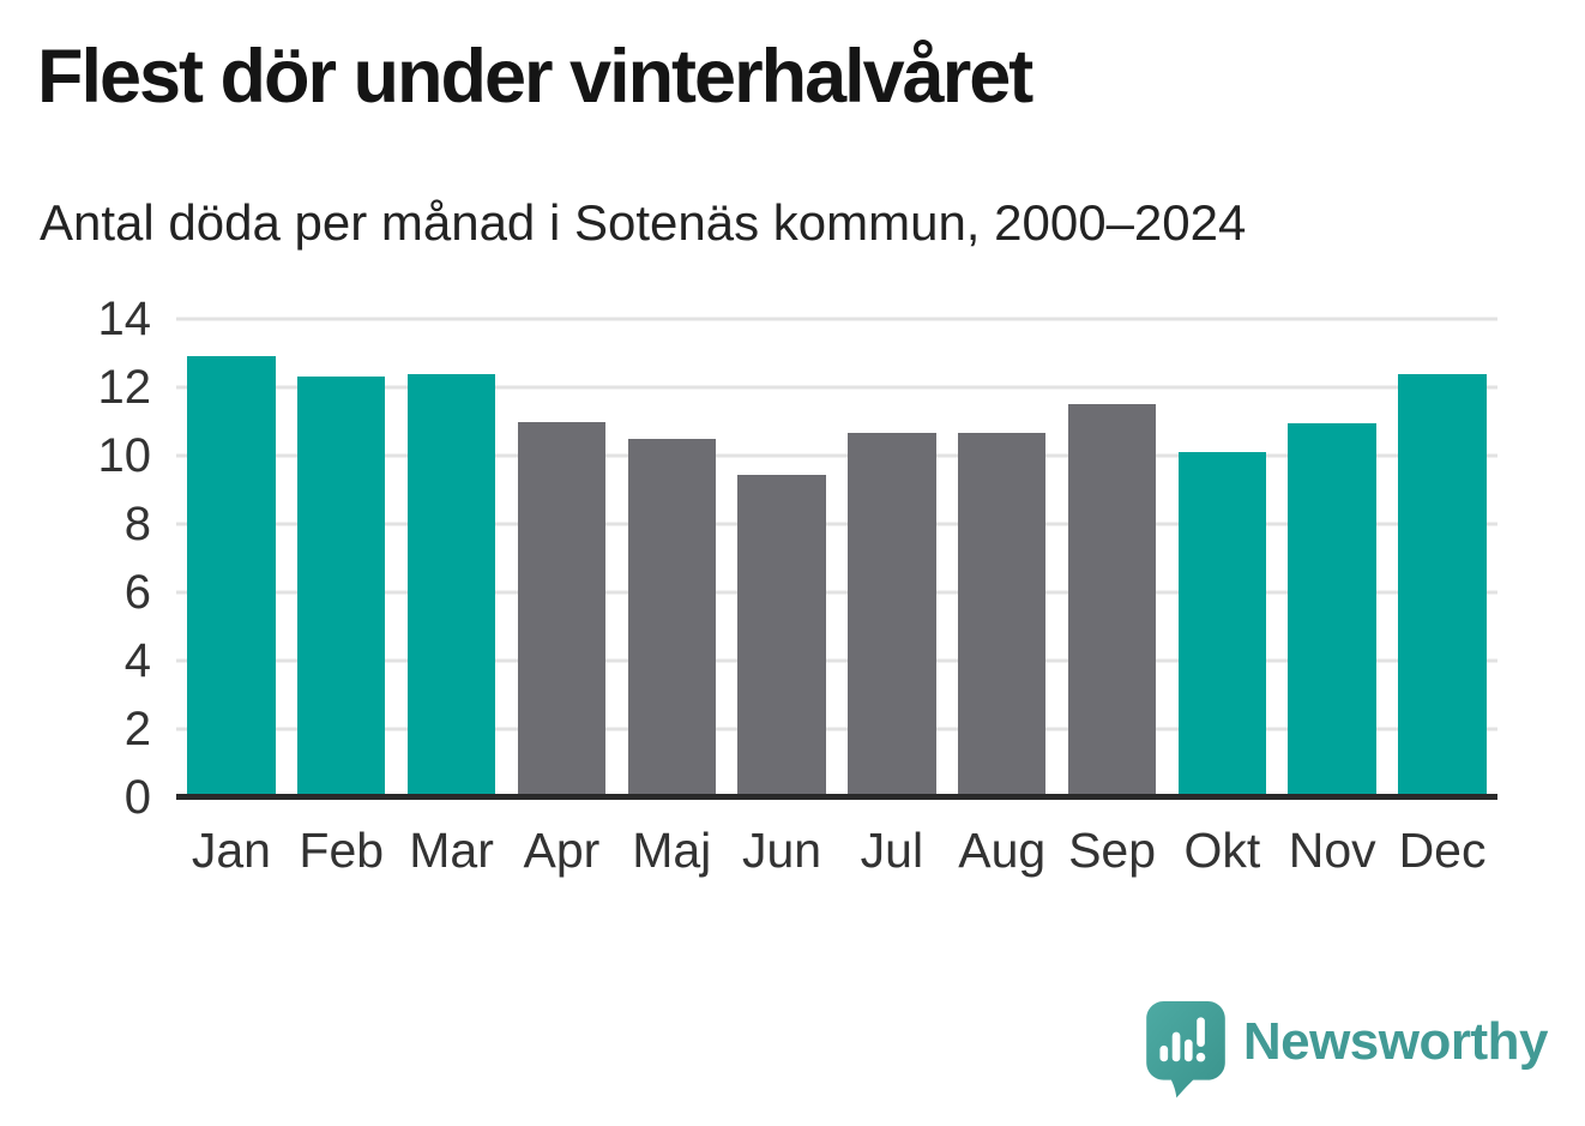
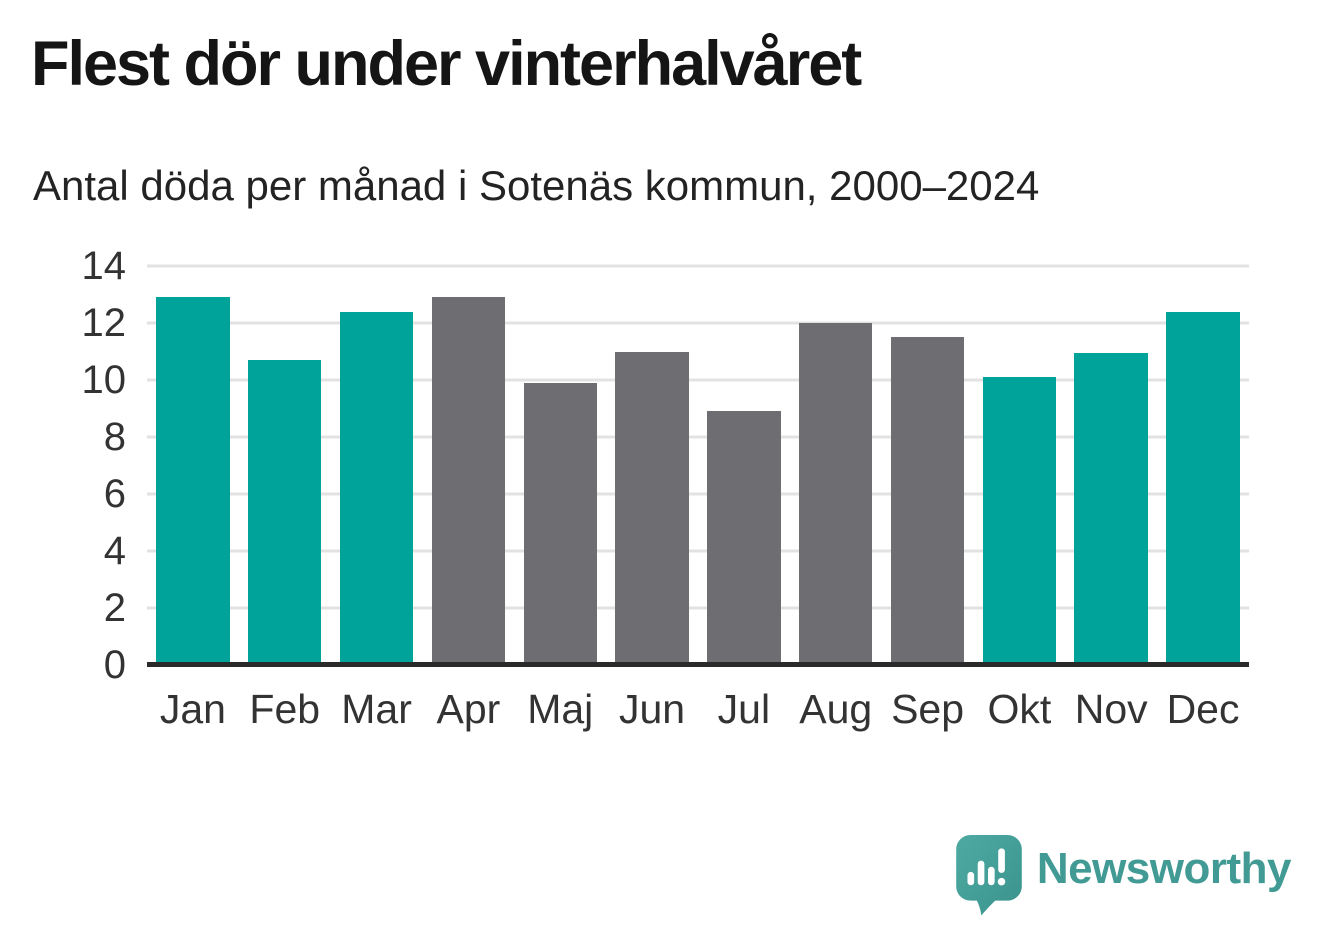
Feb: 12.3 -> 10.7
Apr: 11.0 -> 12.9
Maj: 10.5 -> 9.9
Jun: 9.4 -> 11.0
Jul: 10.7 -> 8.9
Aug: 10.7 -> 12.0
